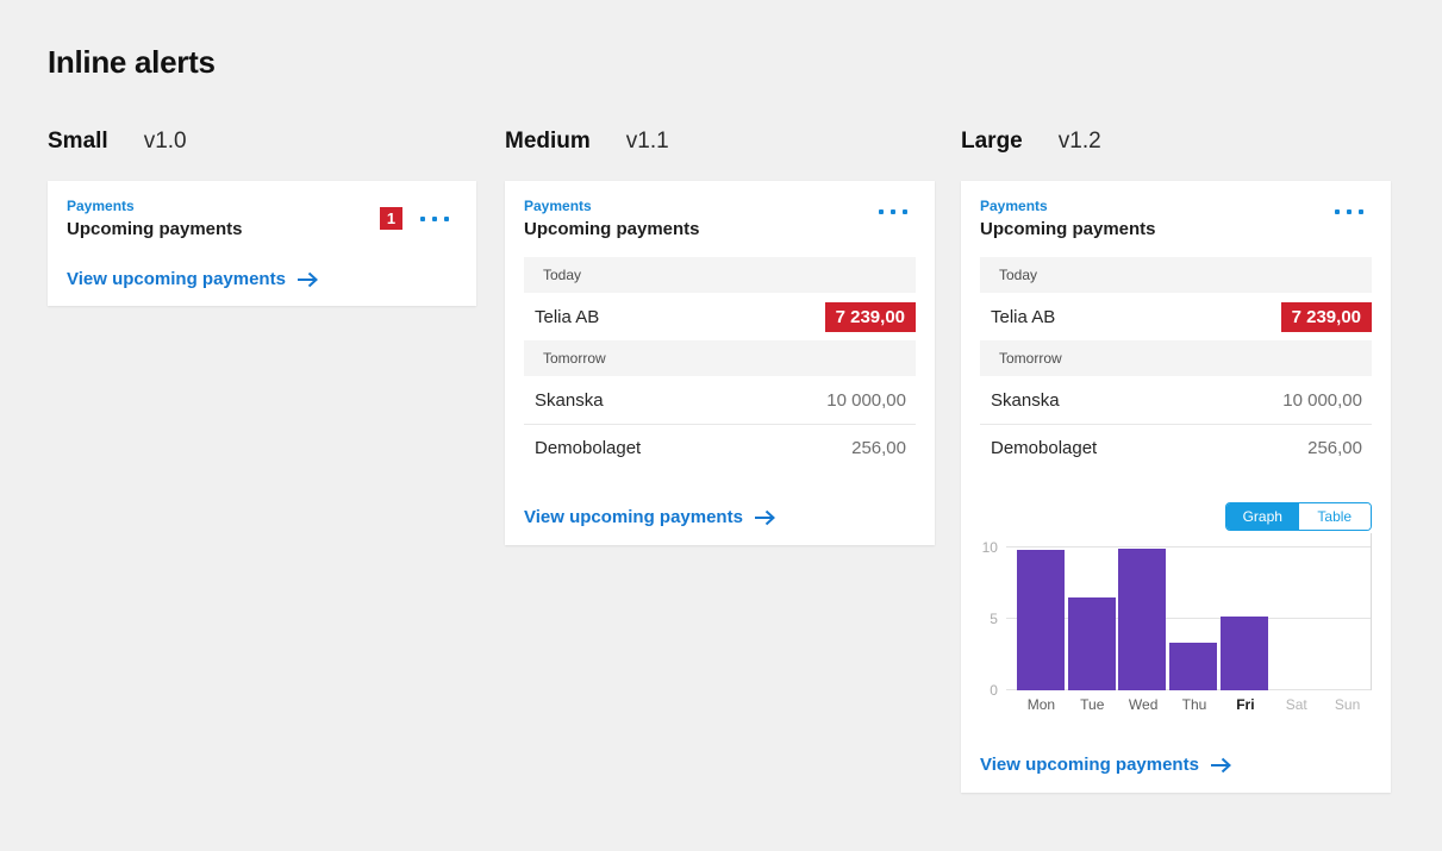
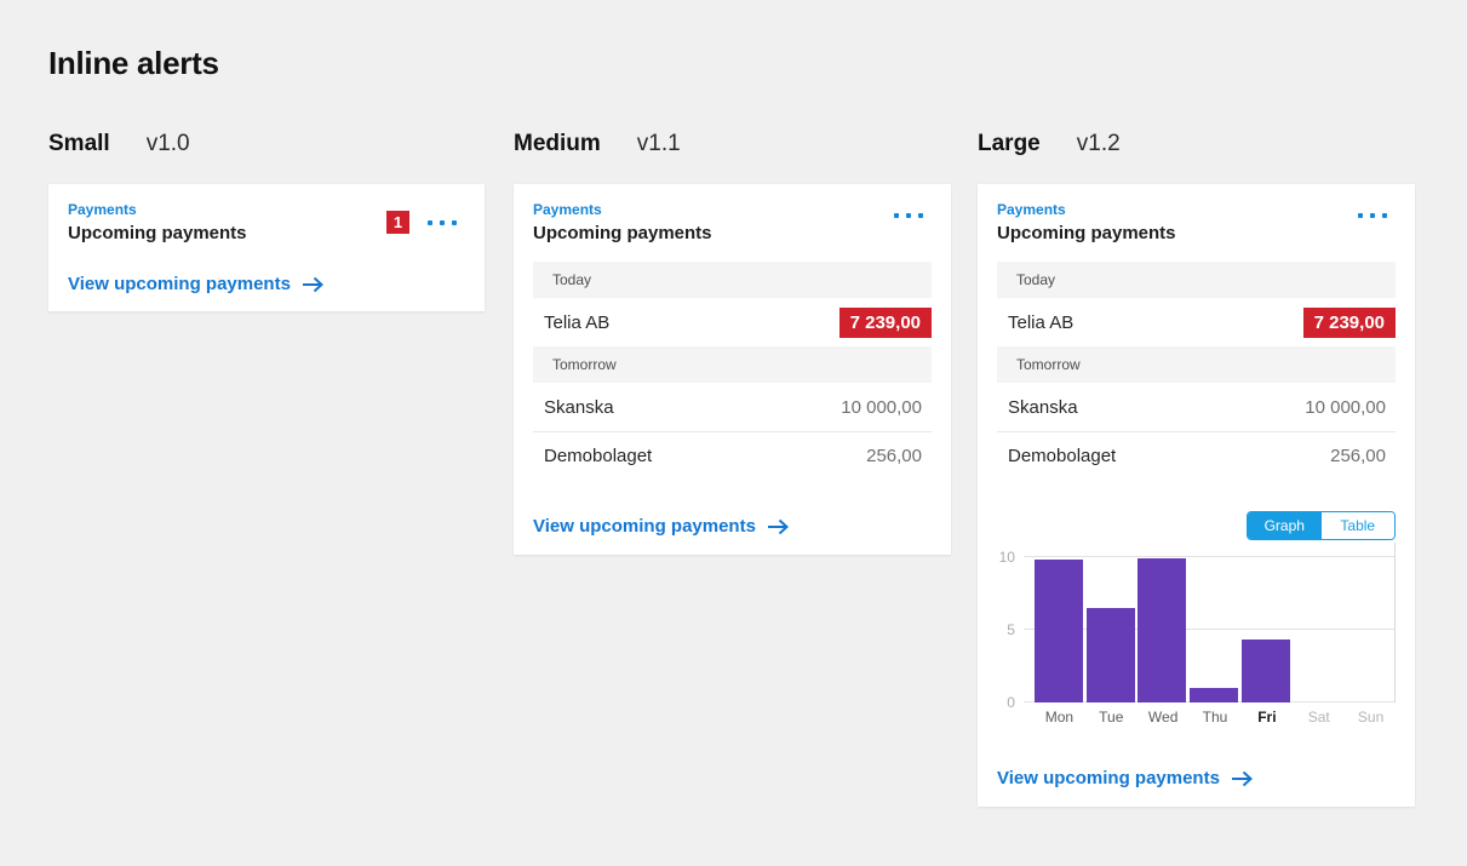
Thu: 3.3 -> 1.0
Fri: 5.2 -> 4.3
